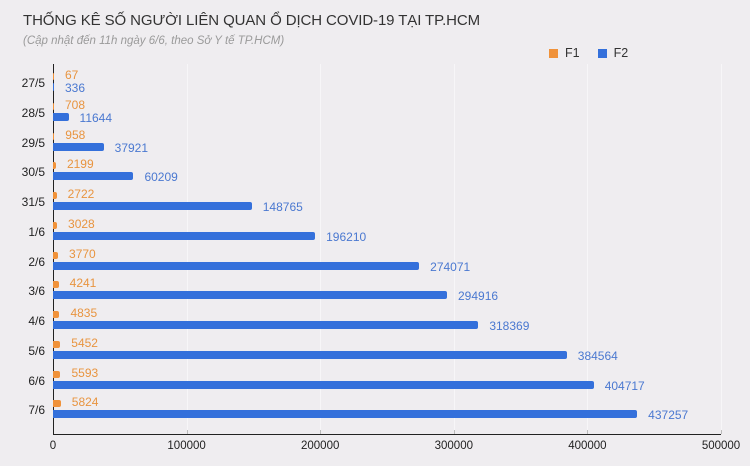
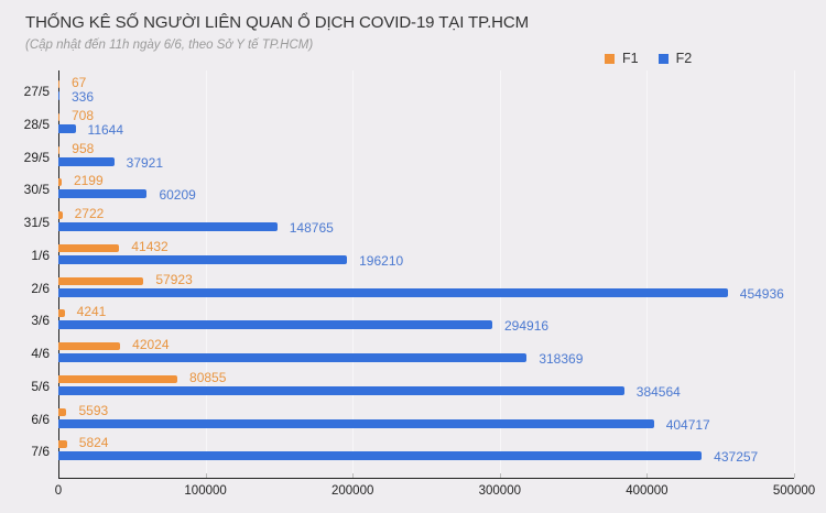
F1/1/6: 3028 -> 41432
F1/2/6: 3770 -> 57923
F2/2/6: 274071 -> 454936
F1/4/6: 4835 -> 42024
F1/5/6: 5452 -> 80855
